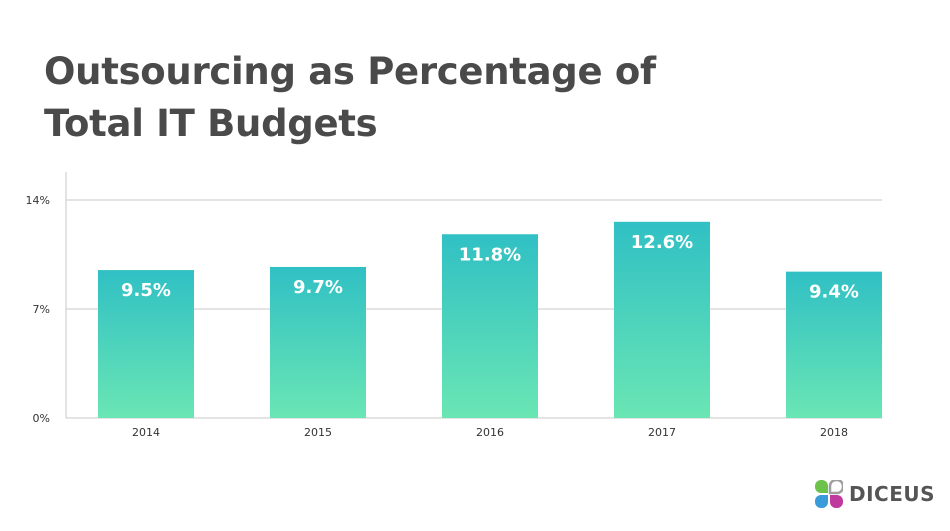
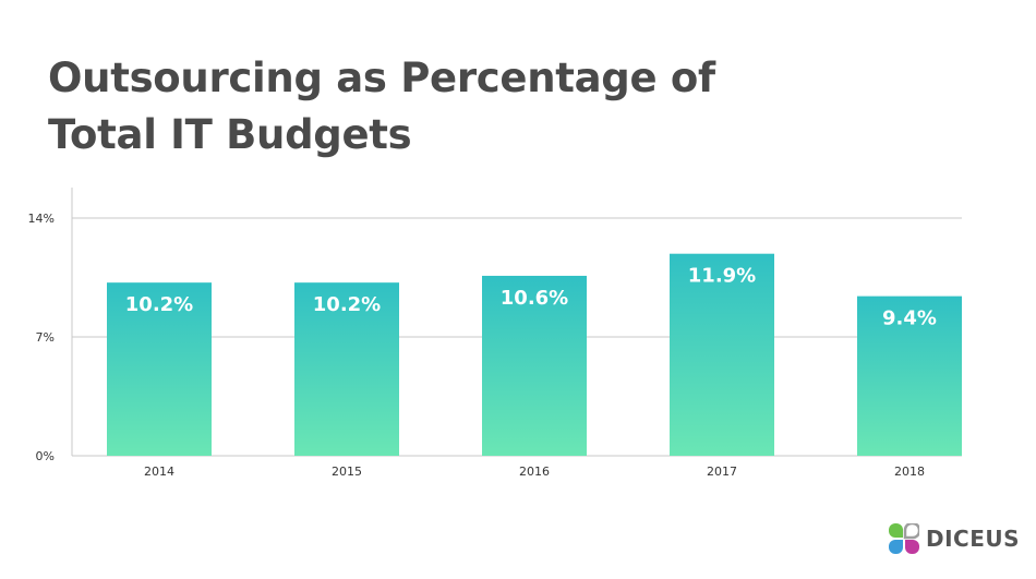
2014: 9.5% -> 10.2%
2015: 9.7% -> 10.2%
2016: 11.8% -> 10.6%
2017: 12.6% -> 11.9%
